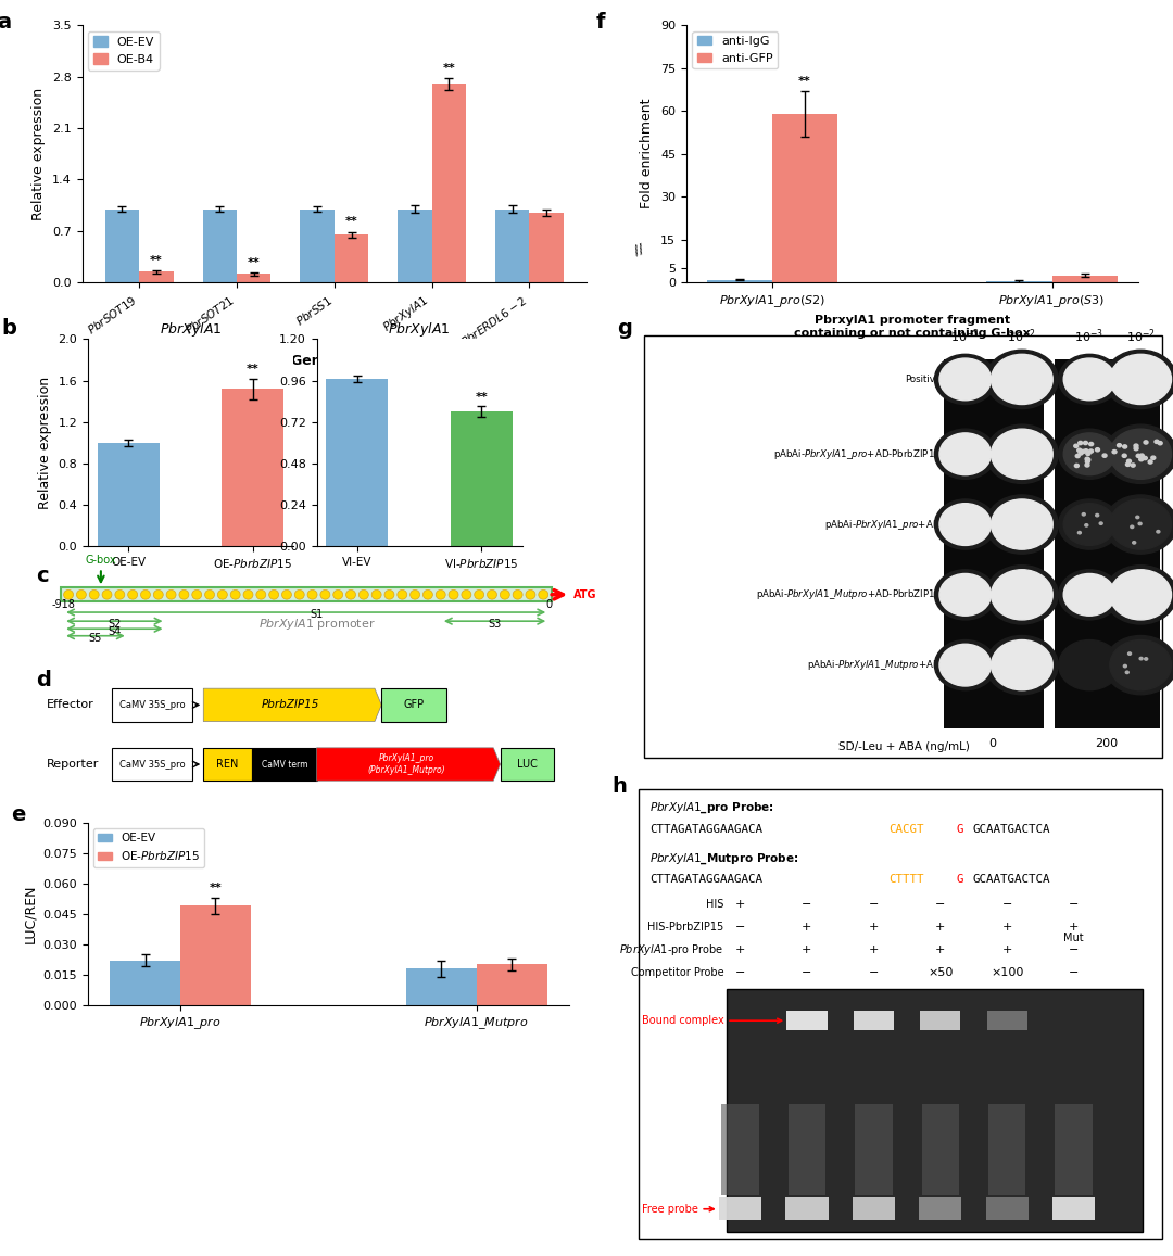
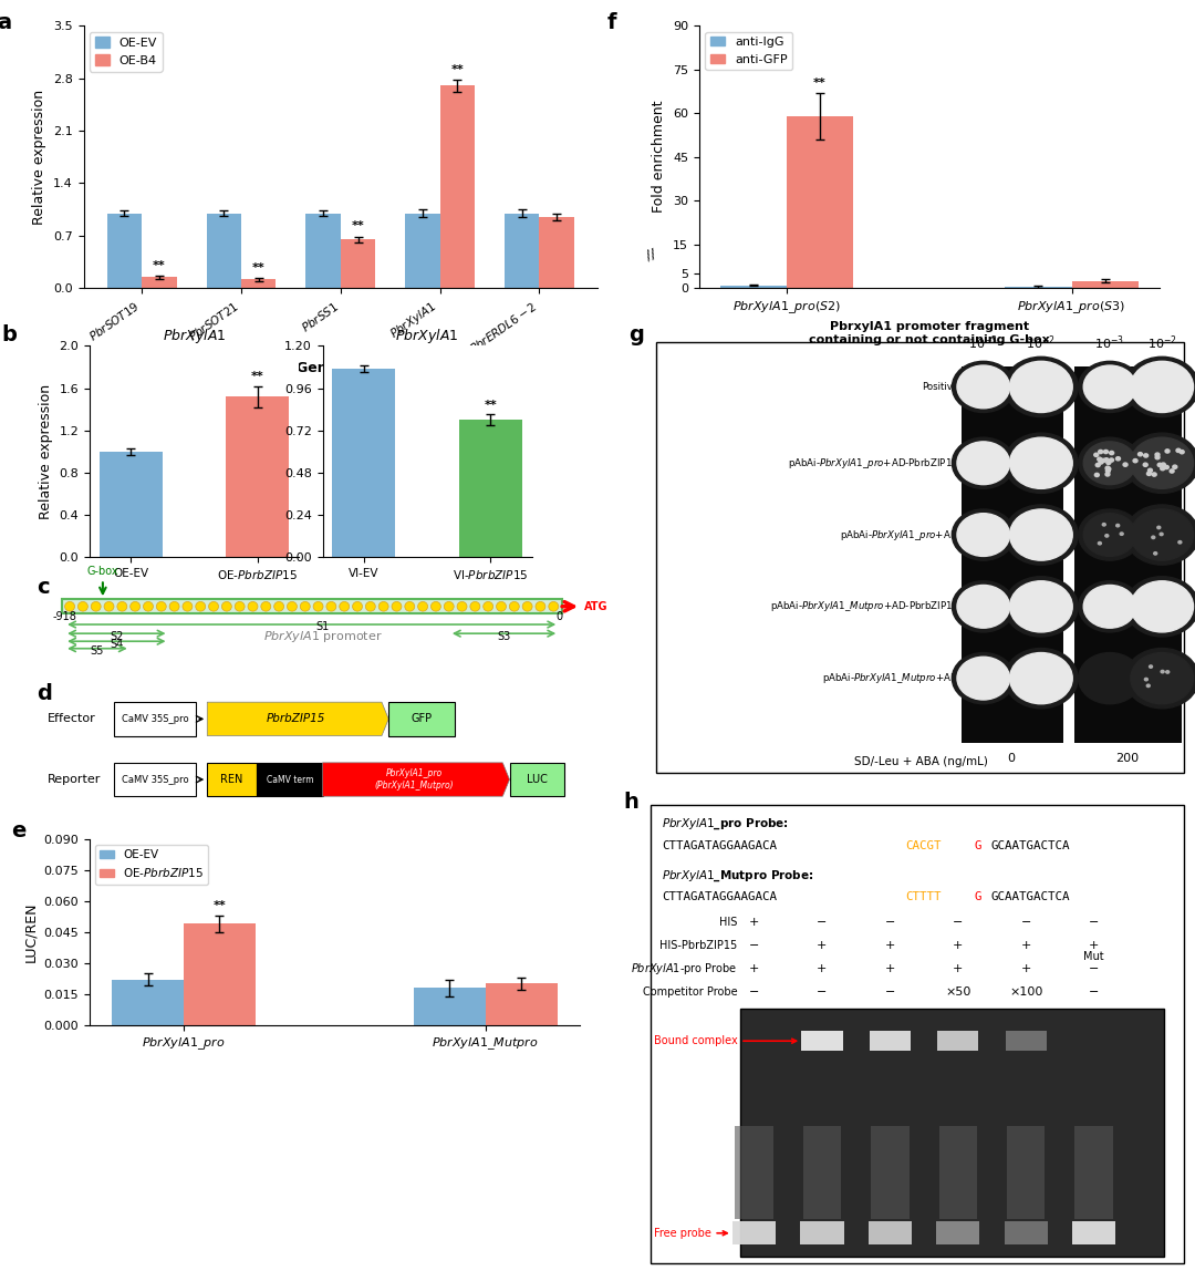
VI-EV: 0.97 -> 1.07
